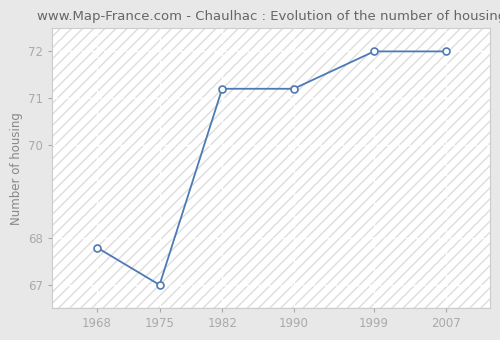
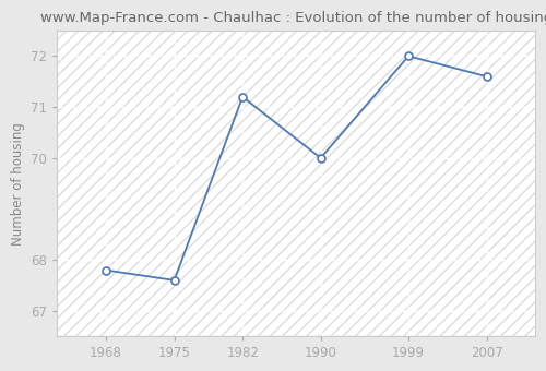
1975: 67.0 -> 67.6
1990: 71.2 -> 70.0
2007: 72.0 -> 71.6
